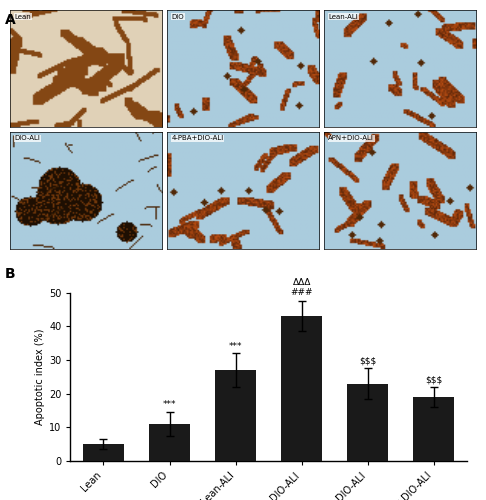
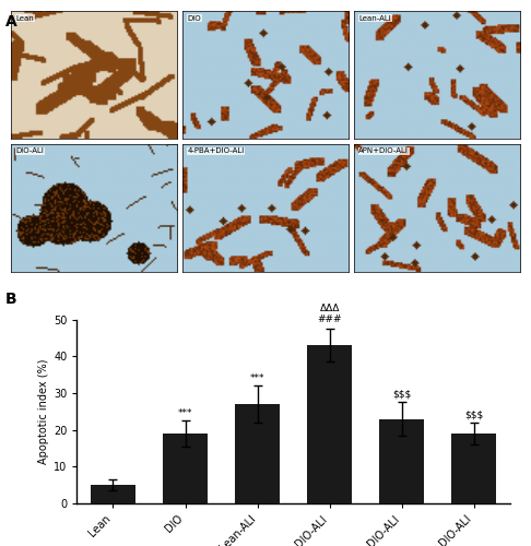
DIO: 11 -> 19
